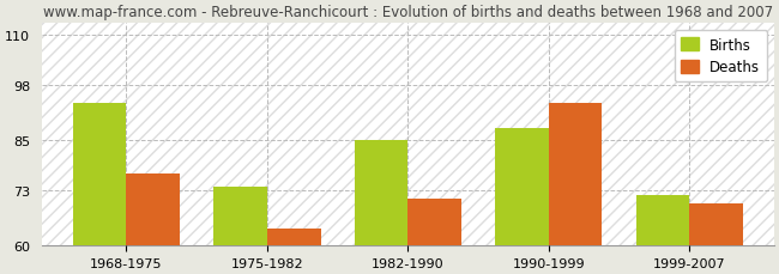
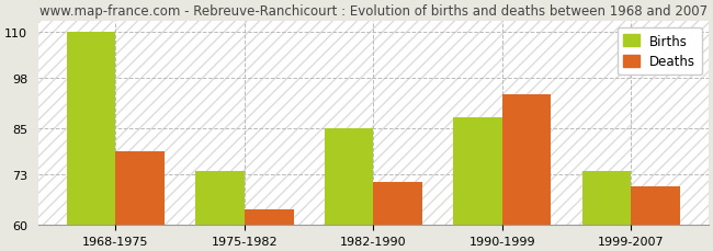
Births/1968-1975: 94 -> 110
Deaths/1968-1975: 77 -> 79
Births/1999-2007: 72 -> 74
